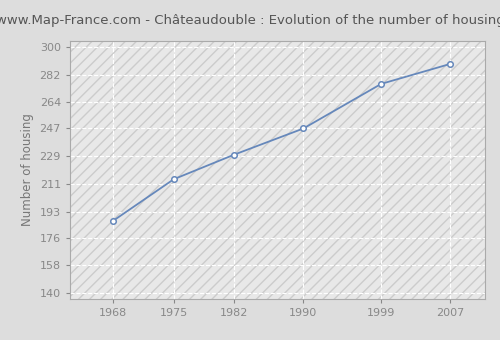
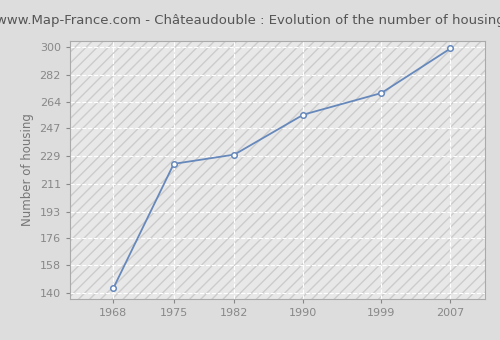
1968: 187 -> 143
1975: 214 -> 224
1990: 247 -> 256
1999: 276 -> 270
2007: 289 -> 299
